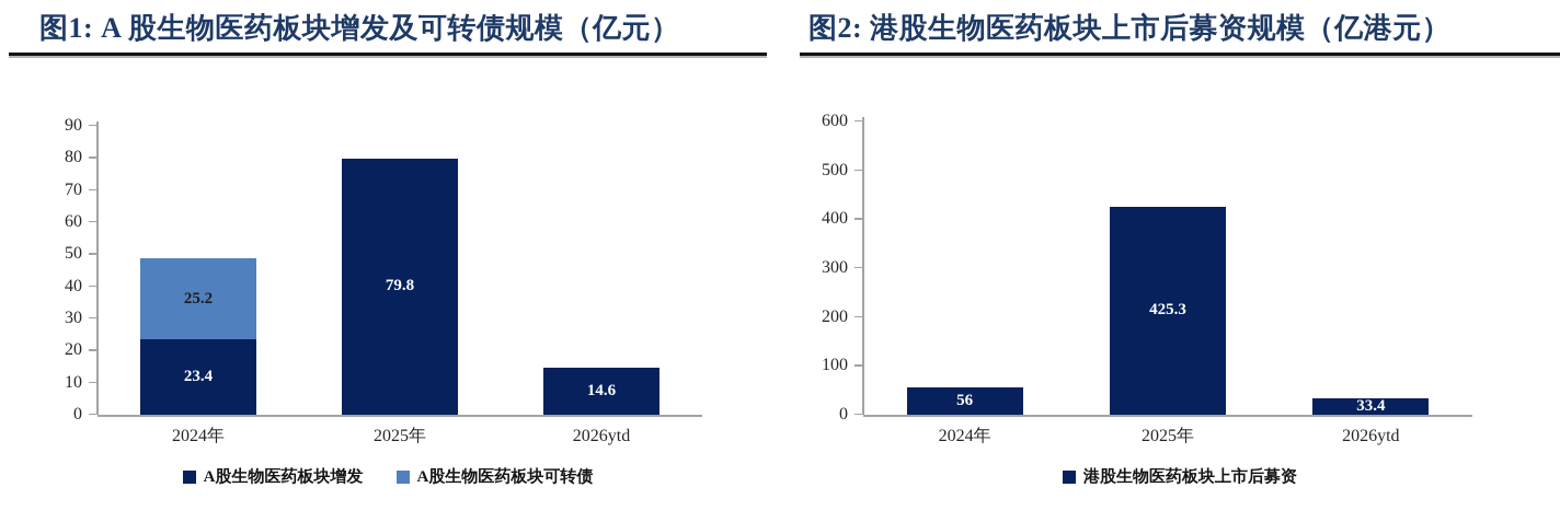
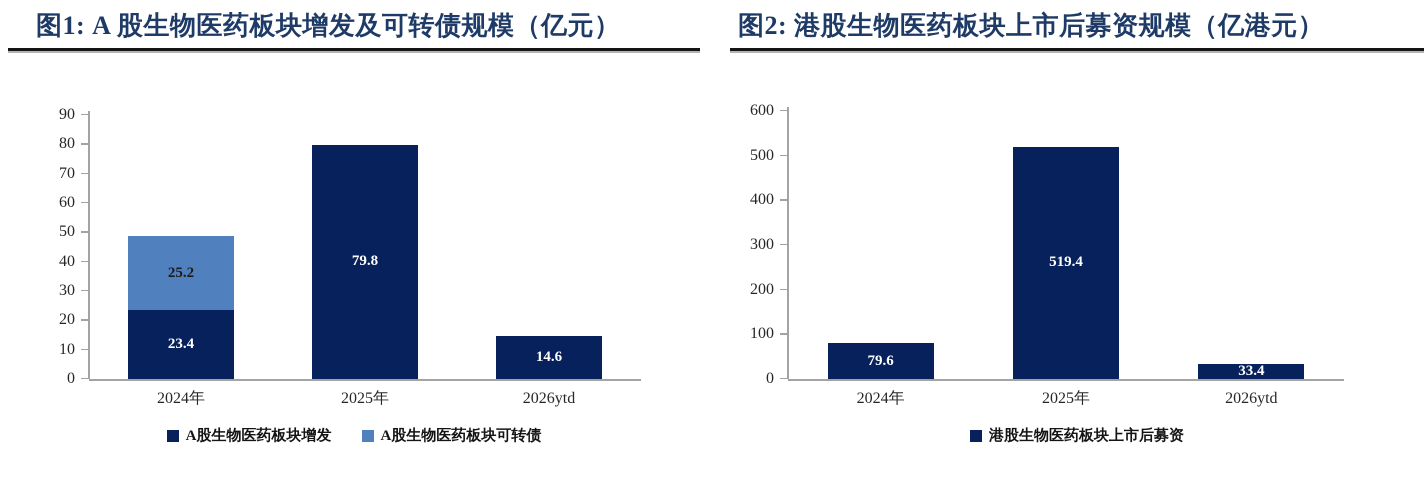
图2: 港股生物医药板块上市后募资规模（亿港元）/2024年: 56 -> 79.6
图2: 港股生物医药板块上市后募资规模（亿港元）/2025年: 425.3 -> 519.4
